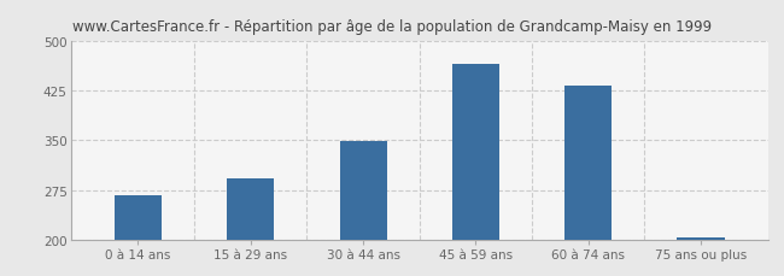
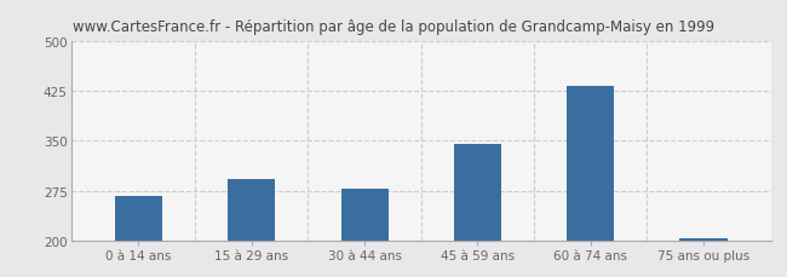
30 à 44 ans: 348 -> 278
45 à 59 ans: 464 -> 345
